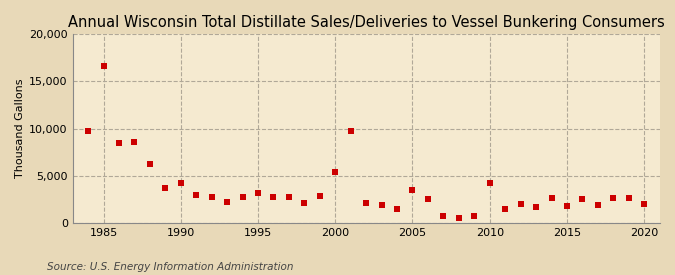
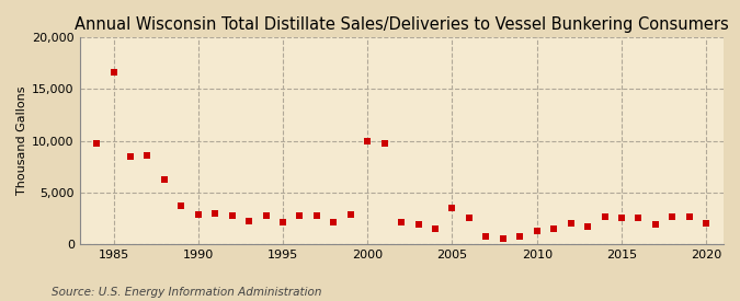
1990: 4,200 -> 2,900
1995: 3,200 -> 2,100
2000: 5,400 -> 10,000
2010: 4,200 -> 1,300
2015: 1,800 -> 2,600
